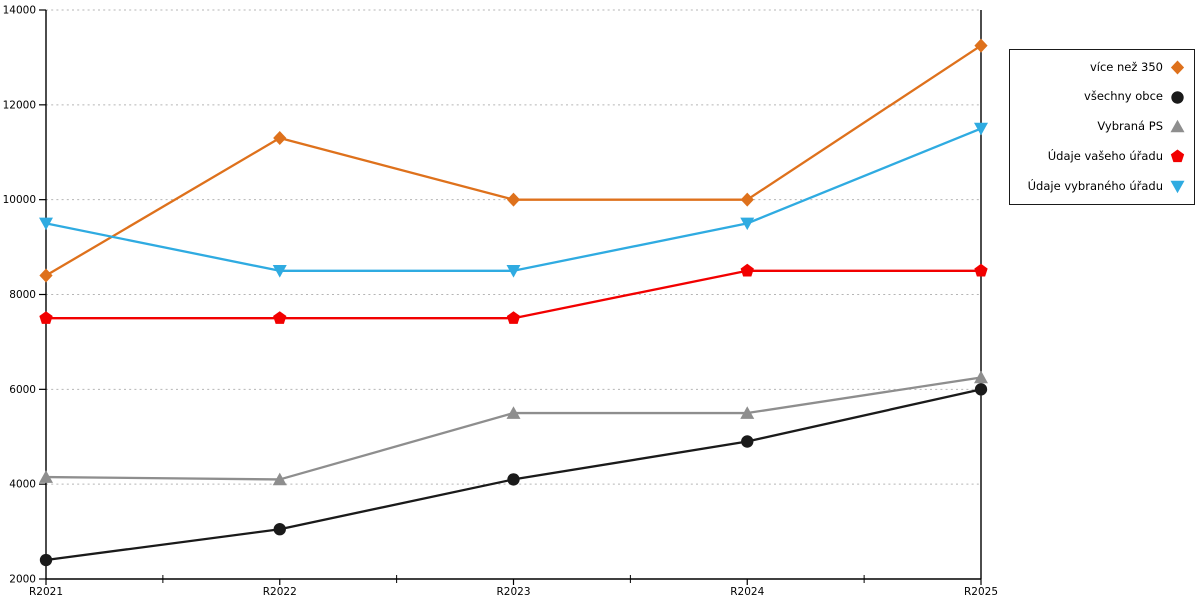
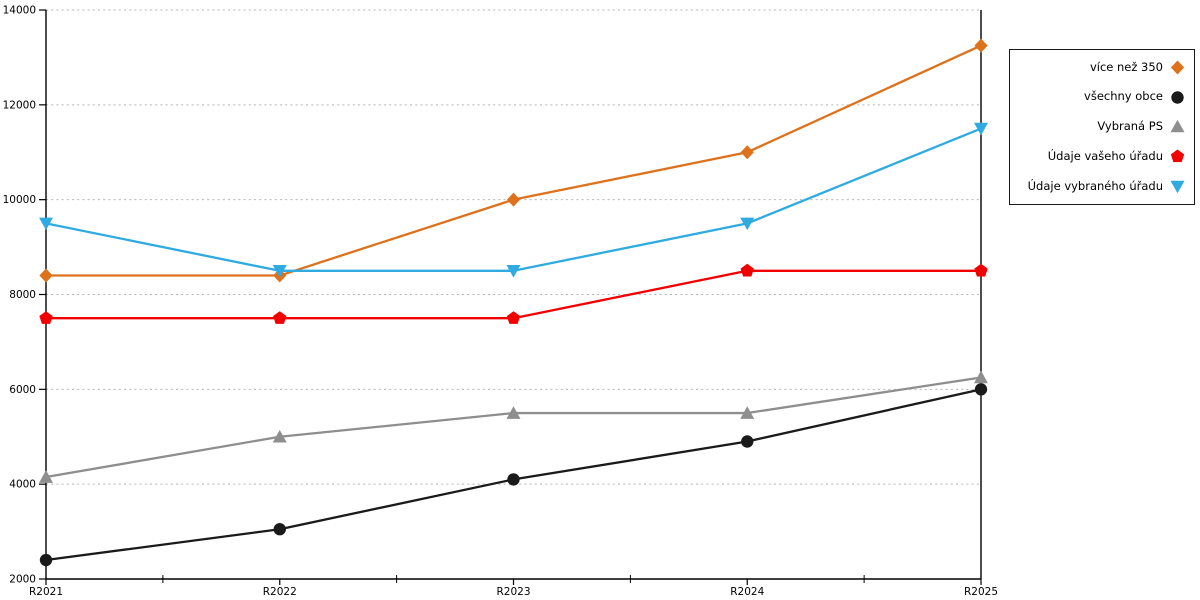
více než 350/R2022: 11300 -> 8400
Vybraná PS/R2022: 4100 -> 5000
více než 350/R2024: 10000 -> 11000
